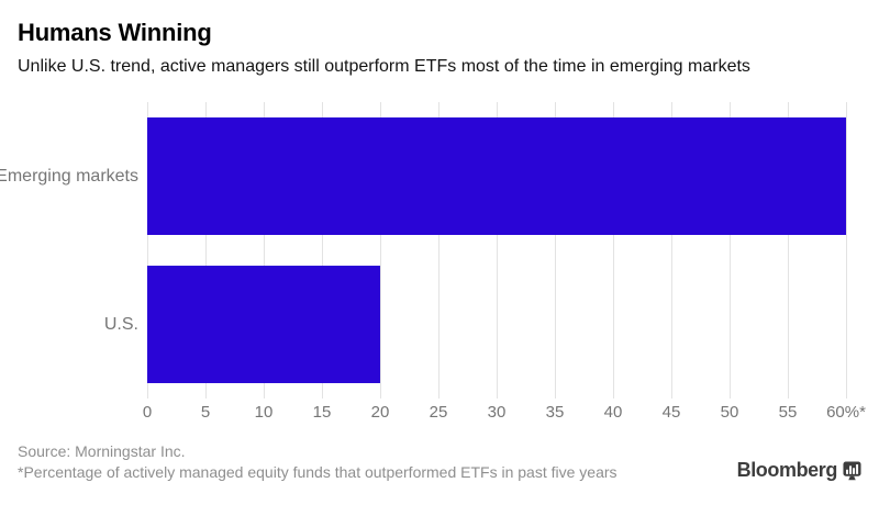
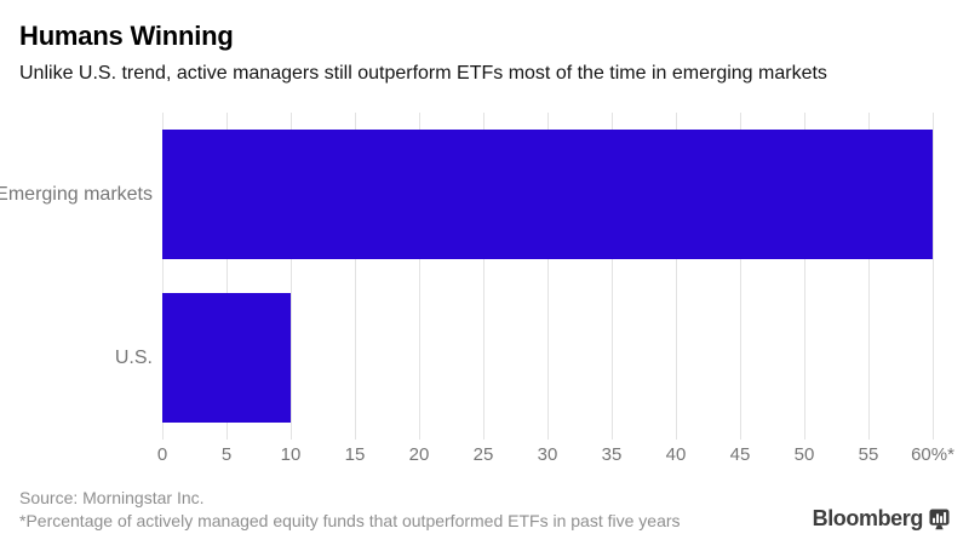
U.S.: 20 -> 10
